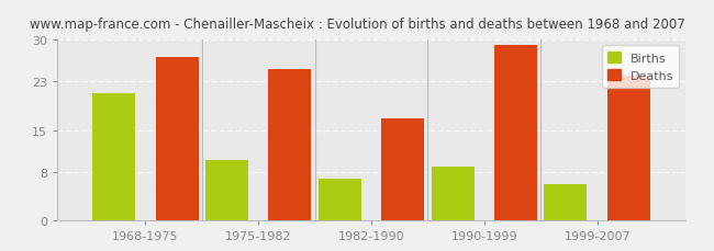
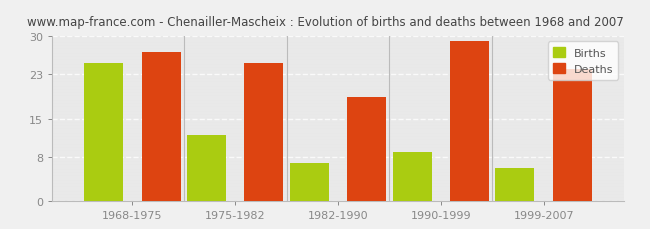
Births/1968-1975: 21 -> 25
Births/1975-1982: 10 -> 12
Deaths/1982-1990: 17 -> 19
